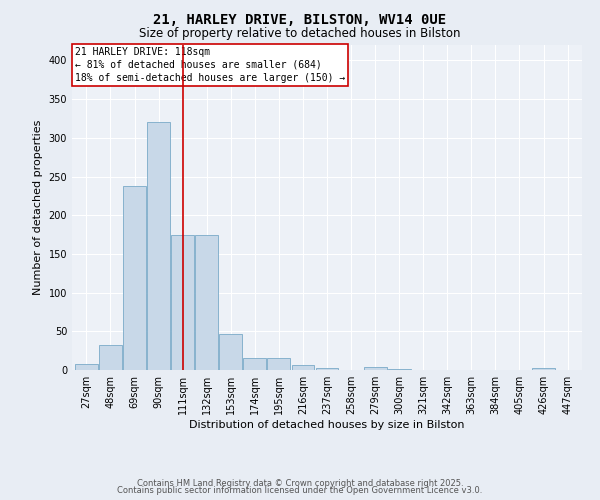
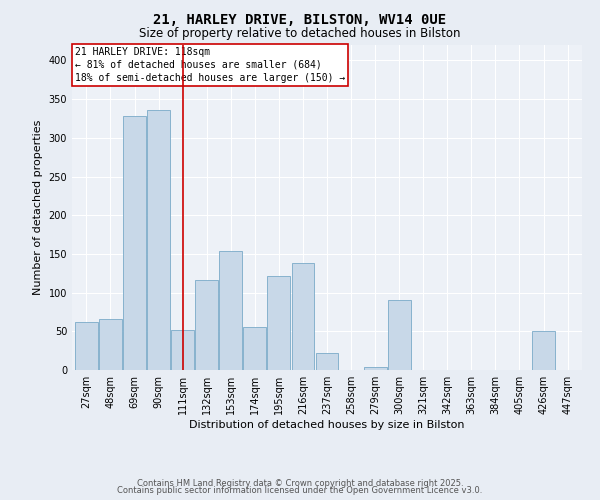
27sqm: 8 -> 62
48sqm: 32 -> 66
69sqm: 238 -> 328
90sqm: 320 -> 336
111sqm: 175 -> 52
132sqm: 175 -> 116
153sqm: 46 -> 154
174sqm: 15 -> 56
195sqm: 15 -> 122
216sqm: 6 -> 138
237sqm: 2 -> 22
300sqm: 1 -> 90
426sqm: 2 -> 50
